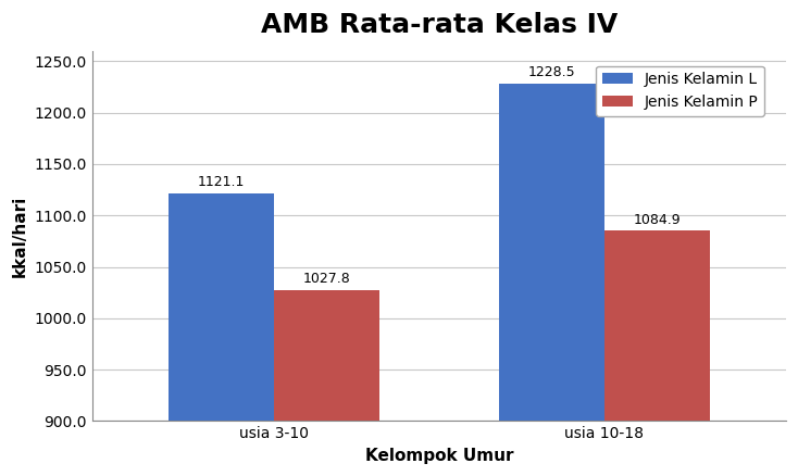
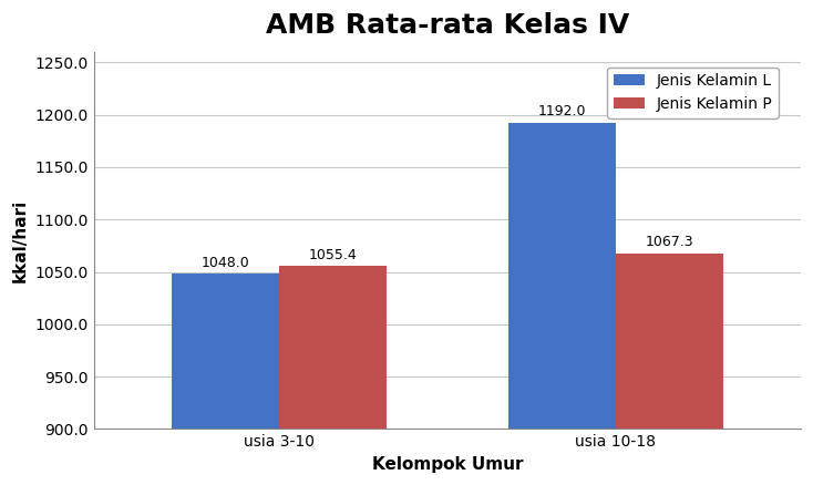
Jenis Kelamin L/usia 3-10: 1121.1 -> 1048.0
Jenis Kelamin P/usia 3-10: 1027.8 -> 1055.4
Jenis Kelamin L/usia 10-18: 1228.5 -> 1192.0
Jenis Kelamin P/usia 10-18: 1084.9 -> 1067.3
